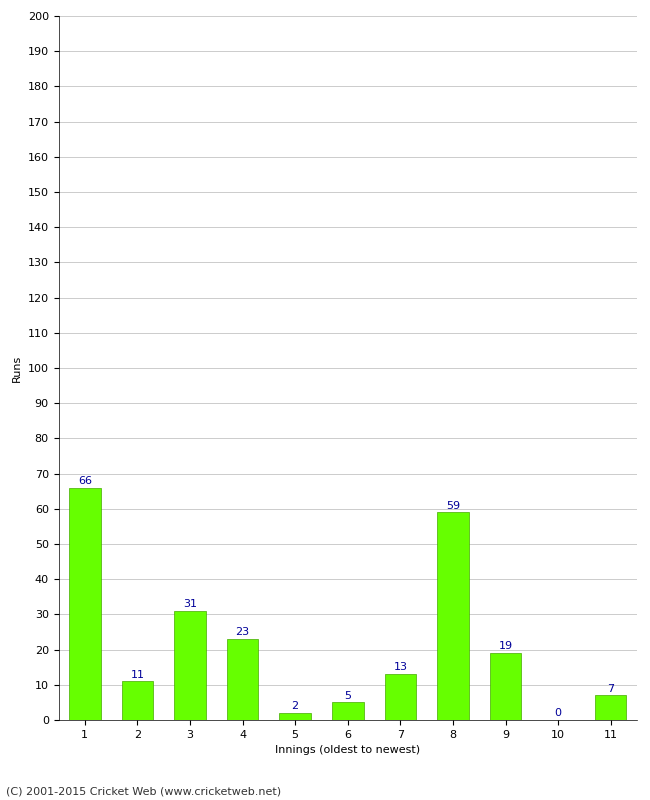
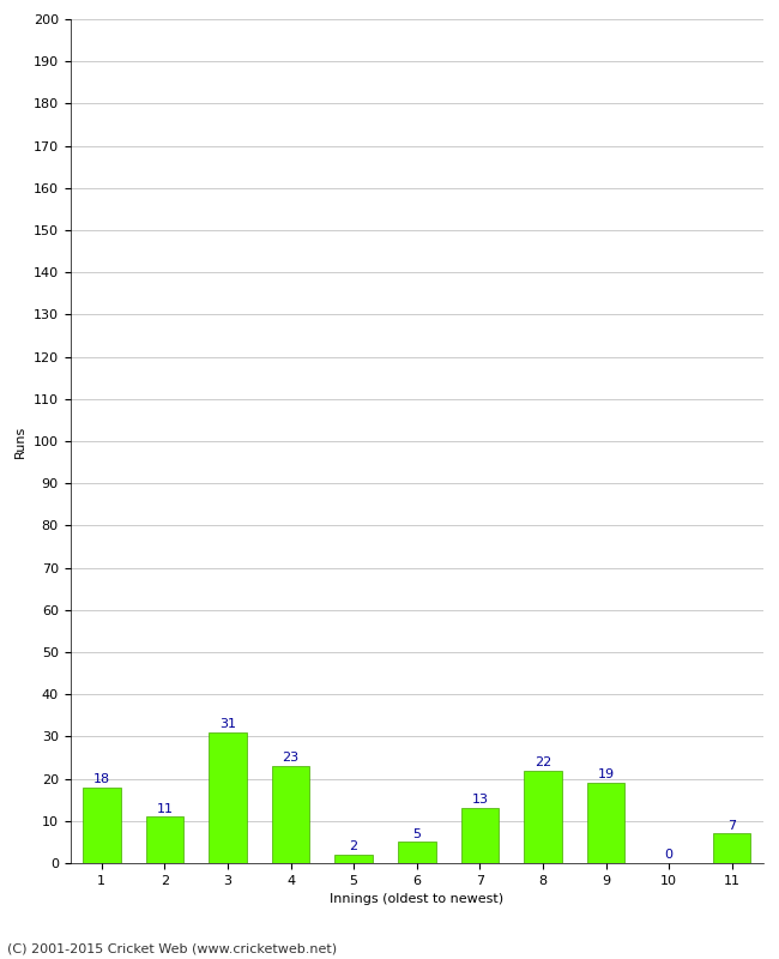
1: 66 -> 18
8: 59 -> 22
